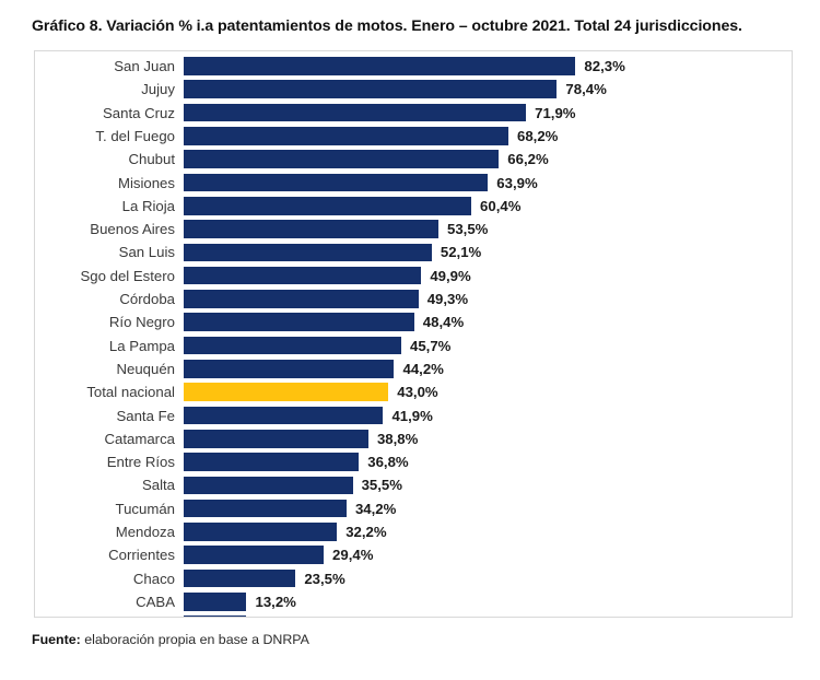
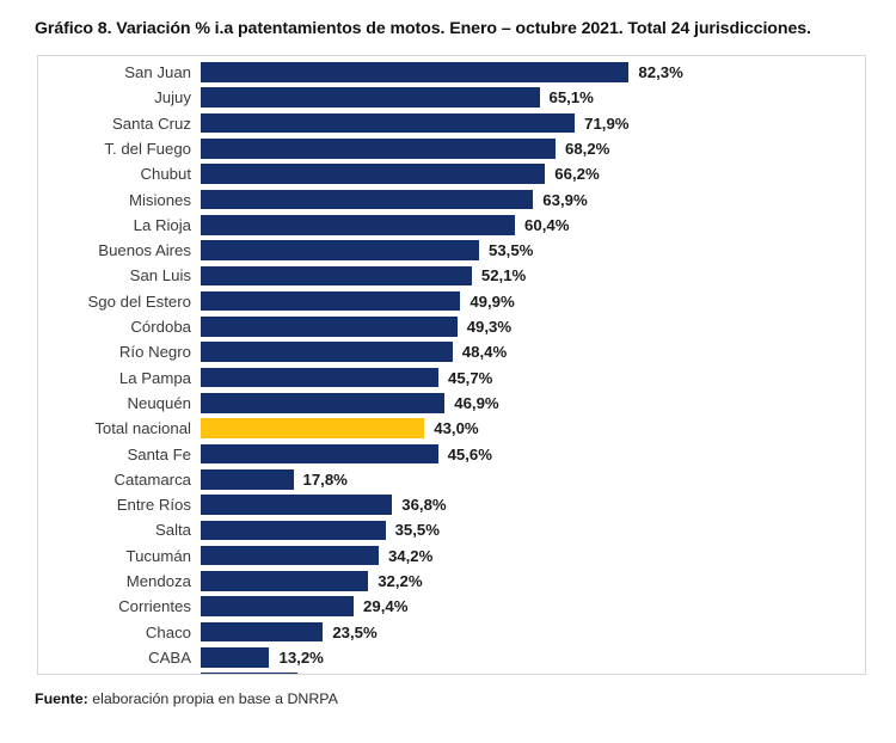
Jujuy: 78,4% -> 65,1%
Neuquén: 44,2% -> 46,9%
Santa Fe: 41,9% -> 45,6%
Catamarca: 38,8% -> 17,8%
Formosa: 13,1% -> 18,5%
